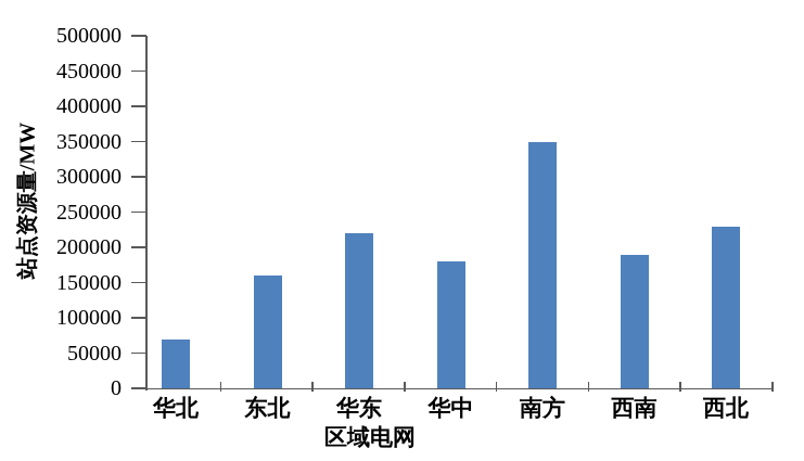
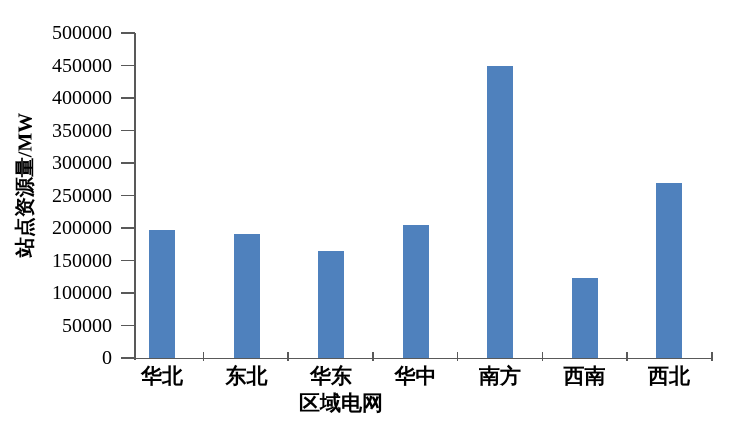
华北: 70000 -> 200000
东北: 160000 -> 190000
华东: 220000 -> 160000
华中: 180000 -> 200000
南方: 350000 -> 450000
西南: 190000 -> 120000
西北: 230000 -> 270000
